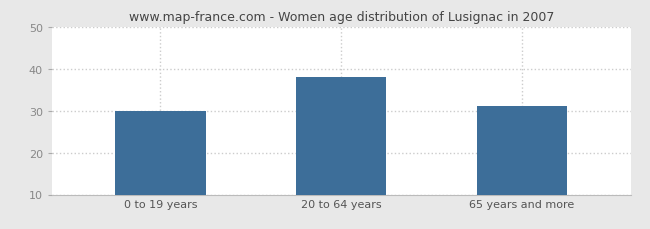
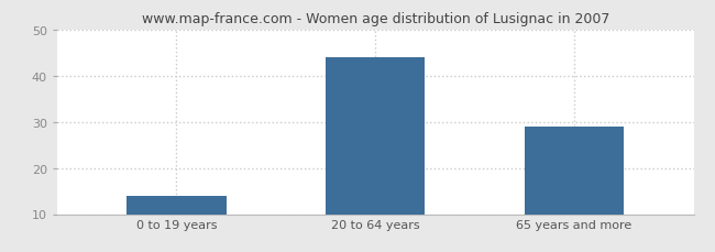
0 to 19 years: 30 -> 14
20 to 64 years: 38 -> 44
65 years and more: 31 -> 29
